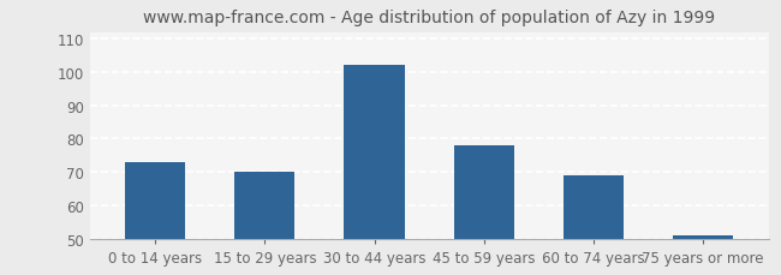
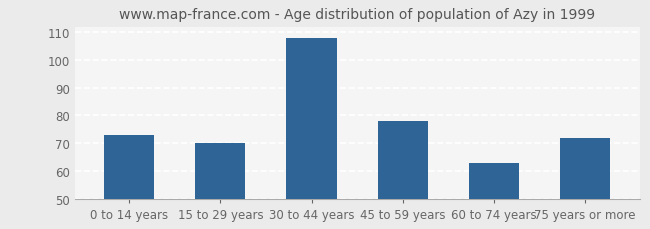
30 to 44 years: 102 -> 108
60 to 74 years: 69 -> 63
75 years or more: 51 -> 72
